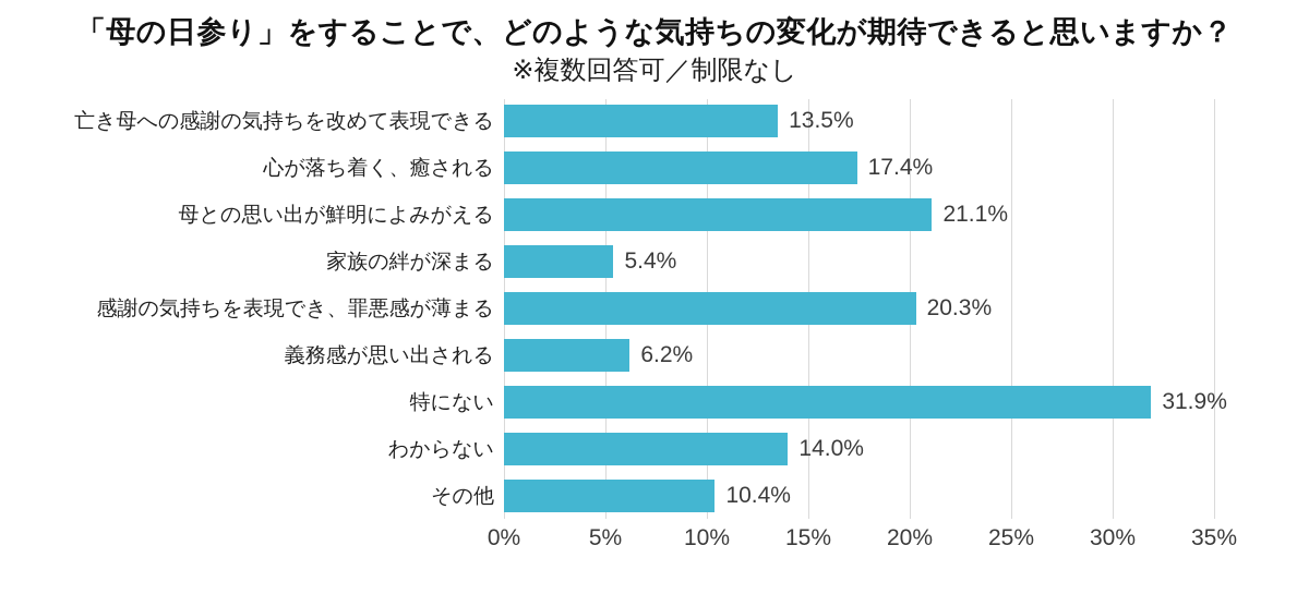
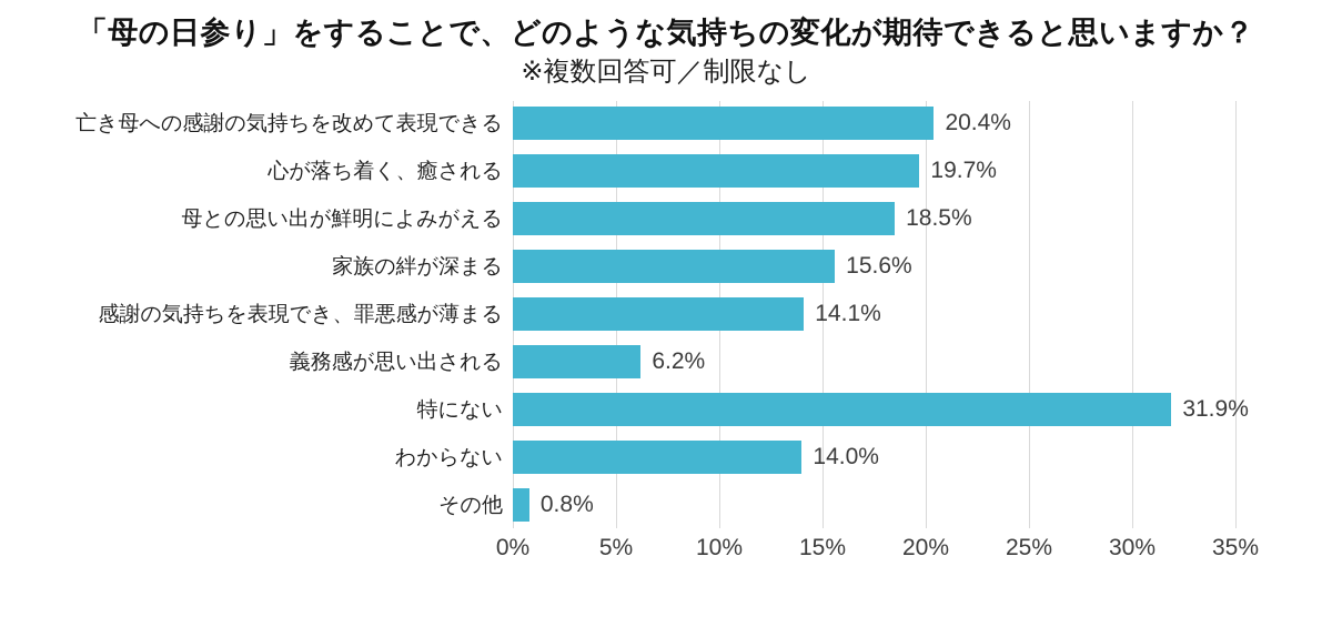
亡き母への感謝の気持ちを改めて表現できる: 13.5% -> 20.4%
心が落ち着く、癒される: 17.4% -> 19.7%
母との思い出が鮮明によみがえる: 21.1% -> 18.5%
家族の絆が深まる: 5.4% -> 15.6%
感謝の気持ちを表現でき、罪悪感が薄まる: 20.3% -> 14.1%
その他: 10.4% -> 0.8%
